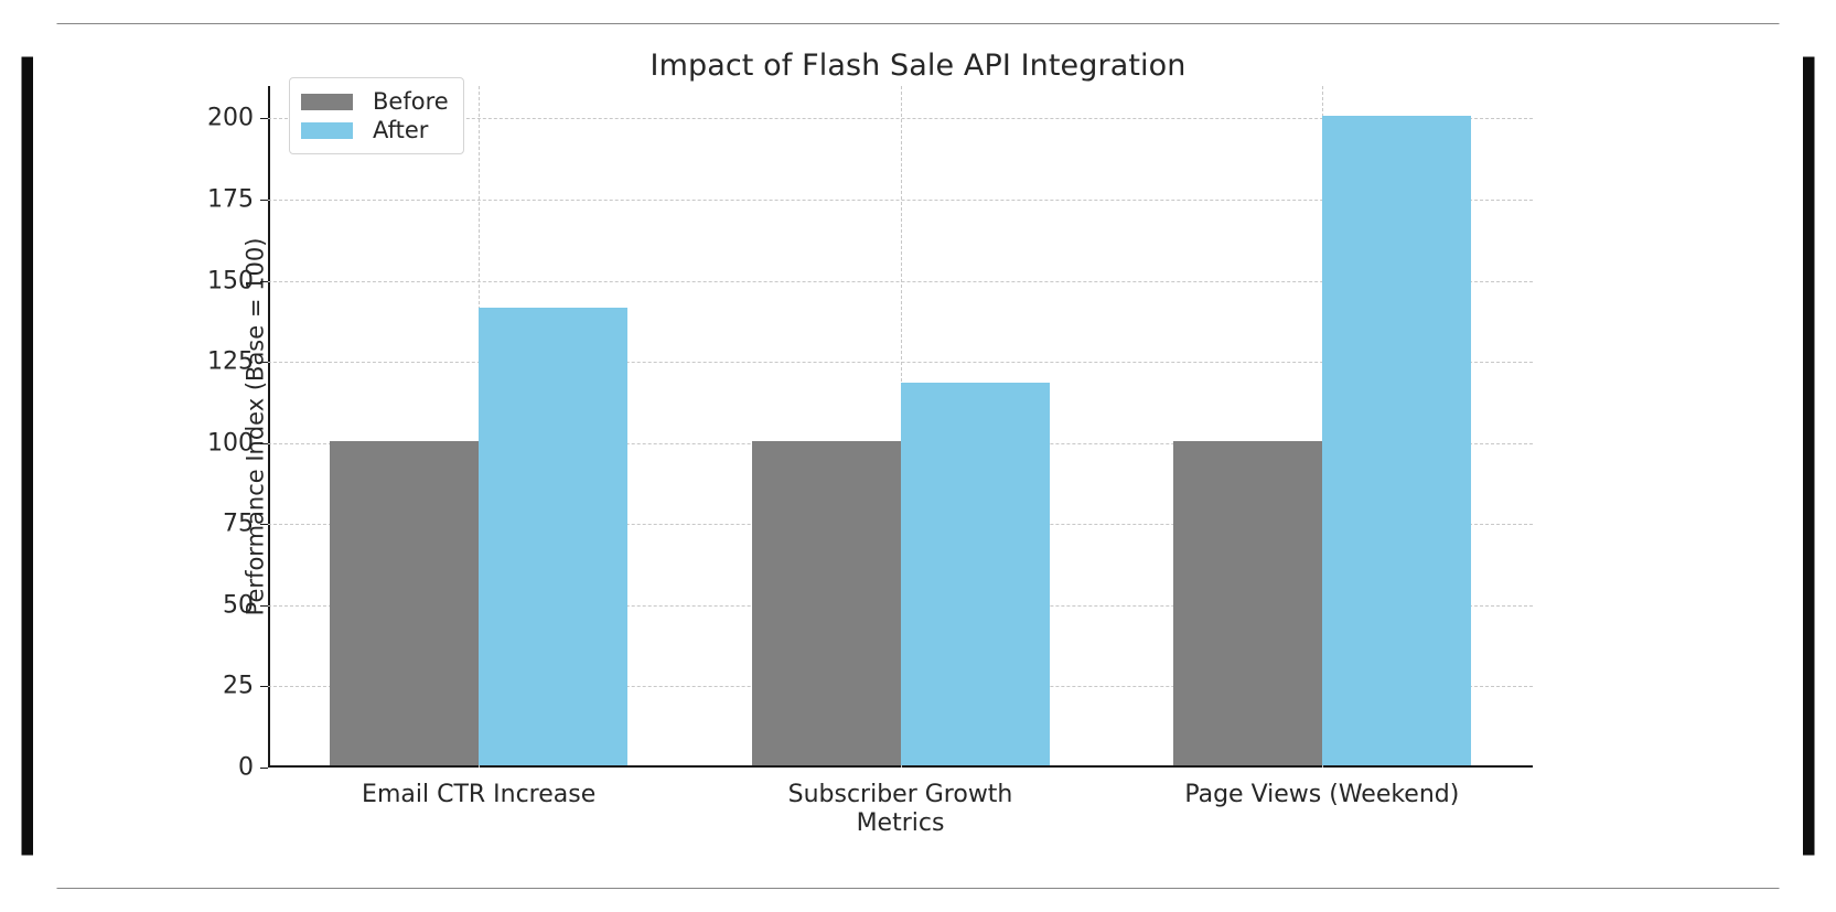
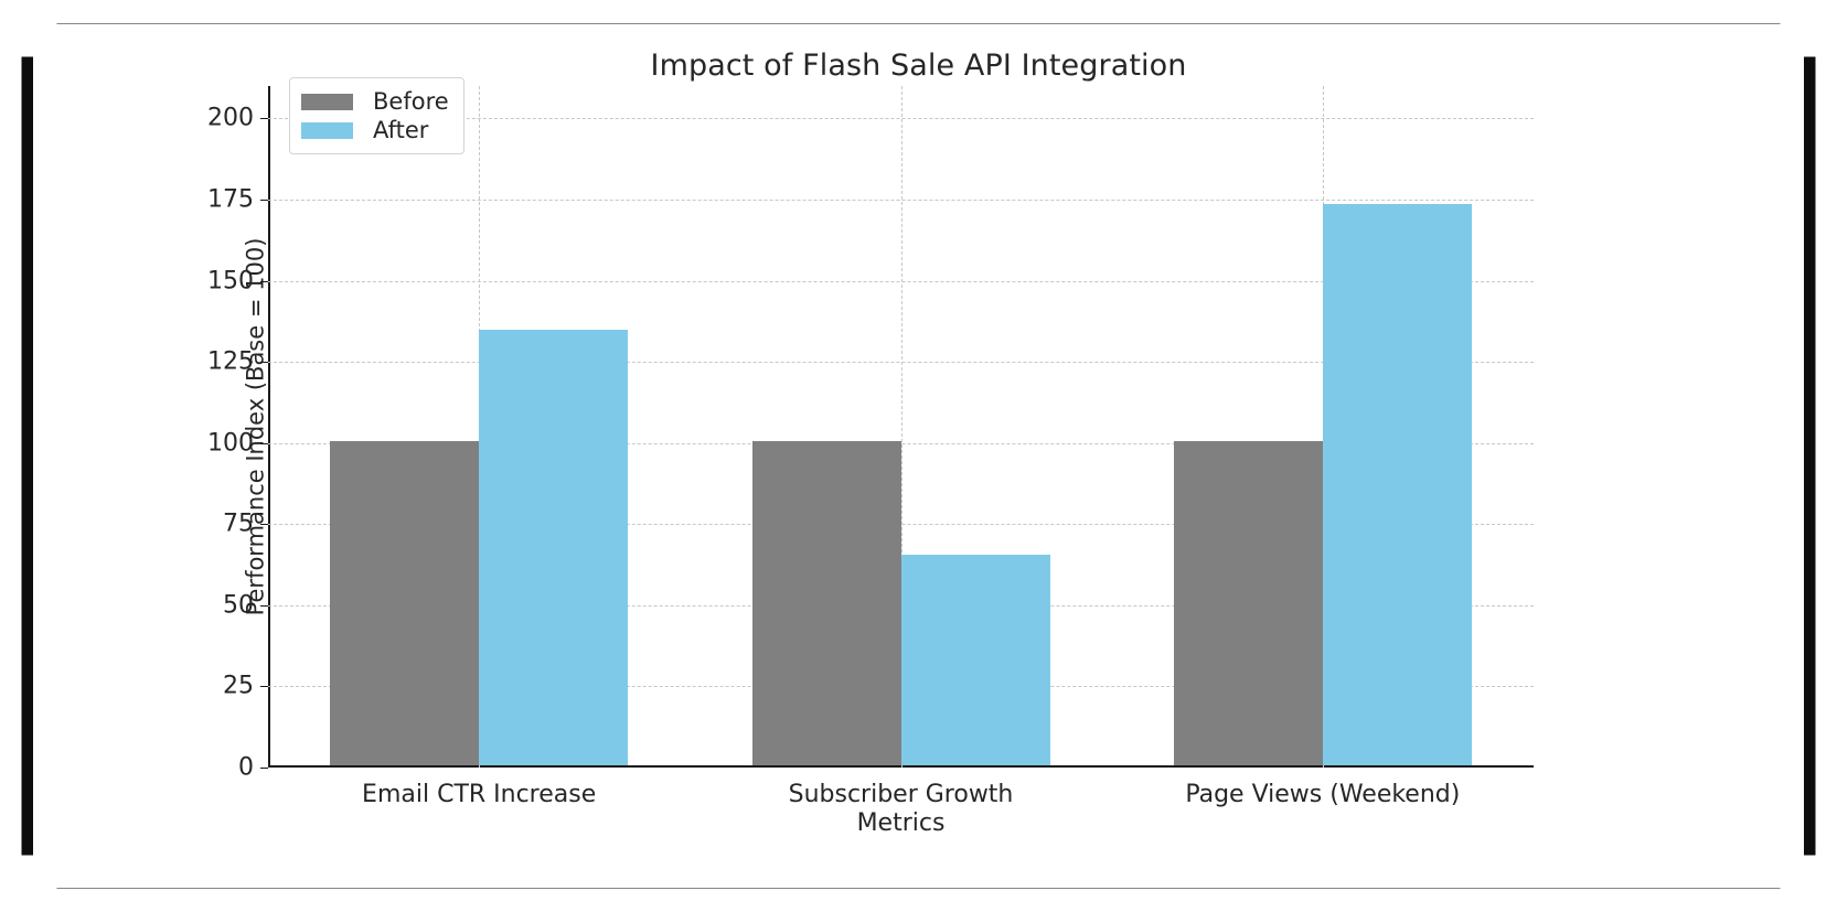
After/Email CTR Increase: 141 -> 134
After/Subscriber Growth: 118 -> 65
After/Page Views (Weekend): 200 -> 173
